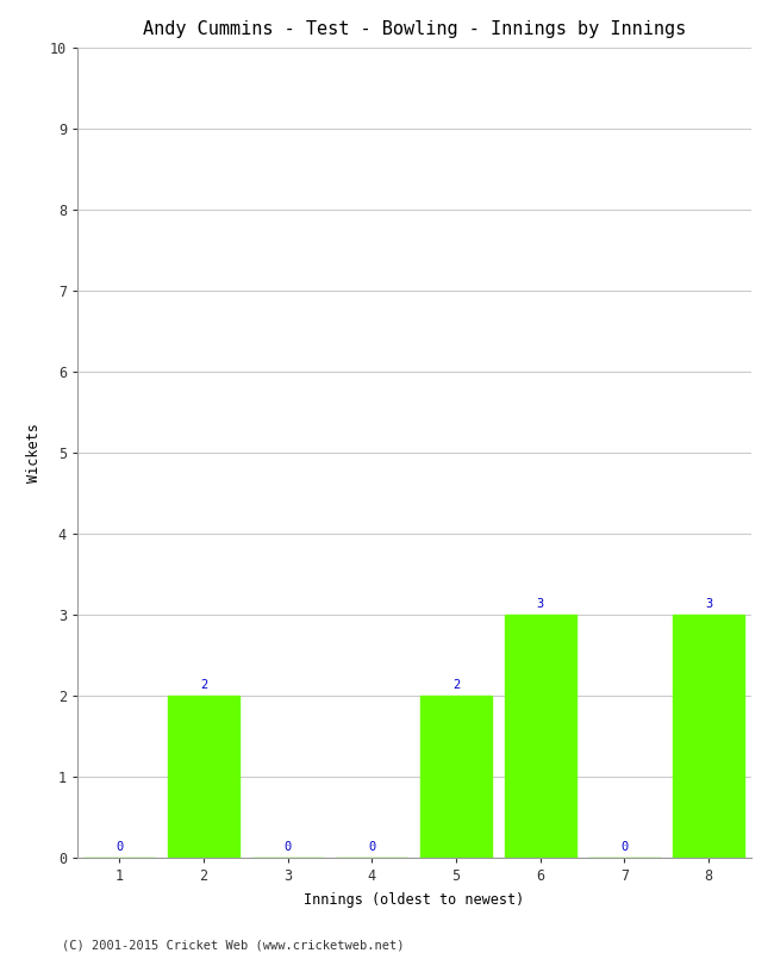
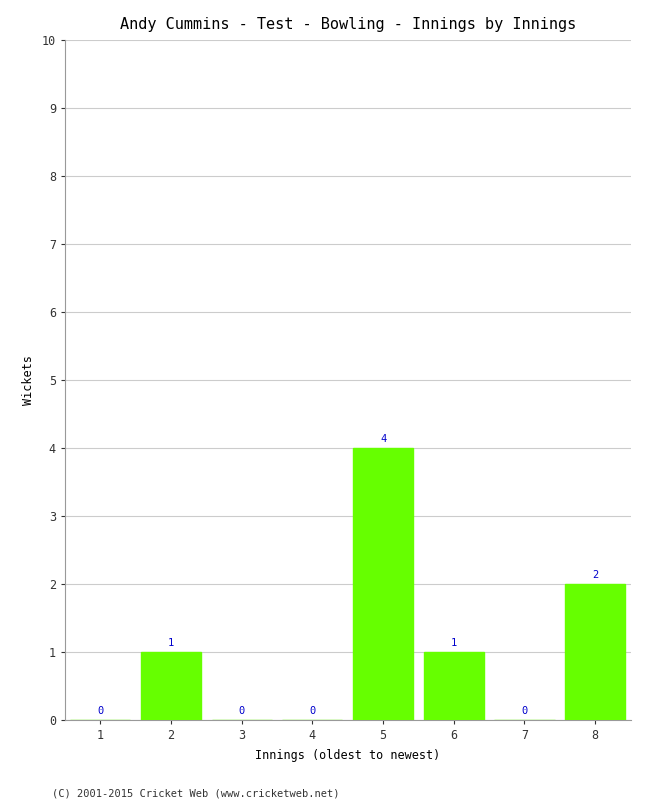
2: 2 -> 1
5: 2 -> 4
6: 3 -> 1
8: 3 -> 2
